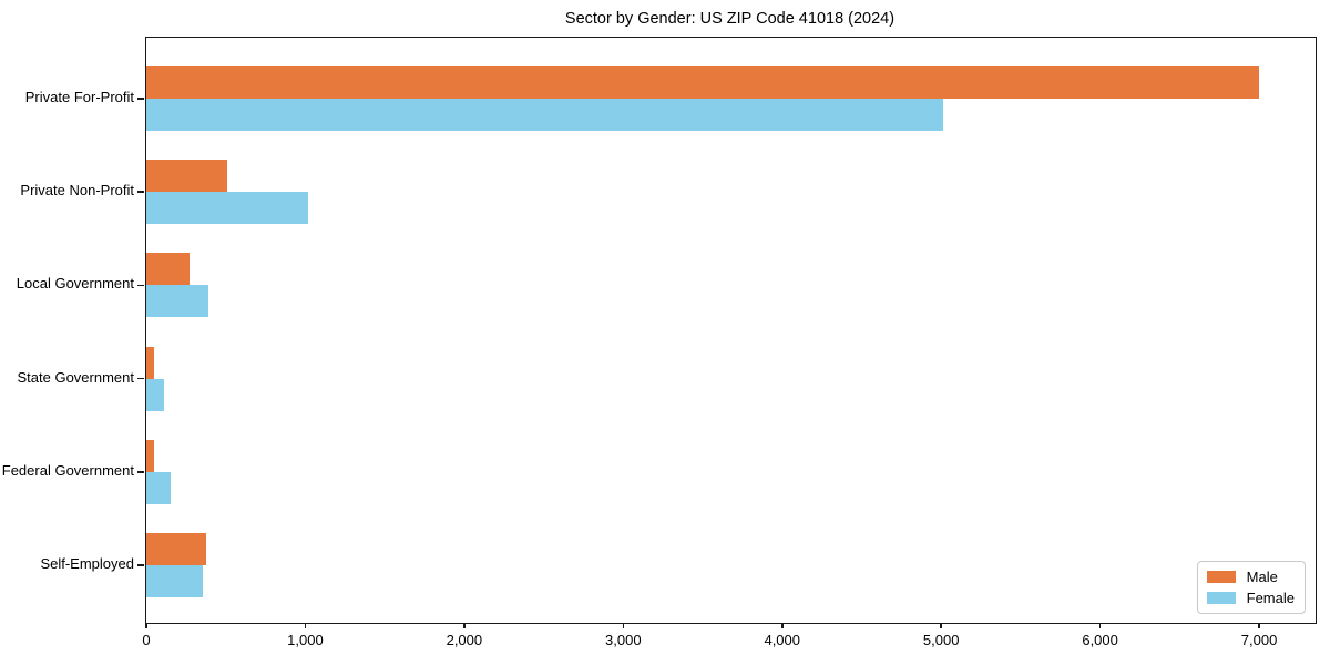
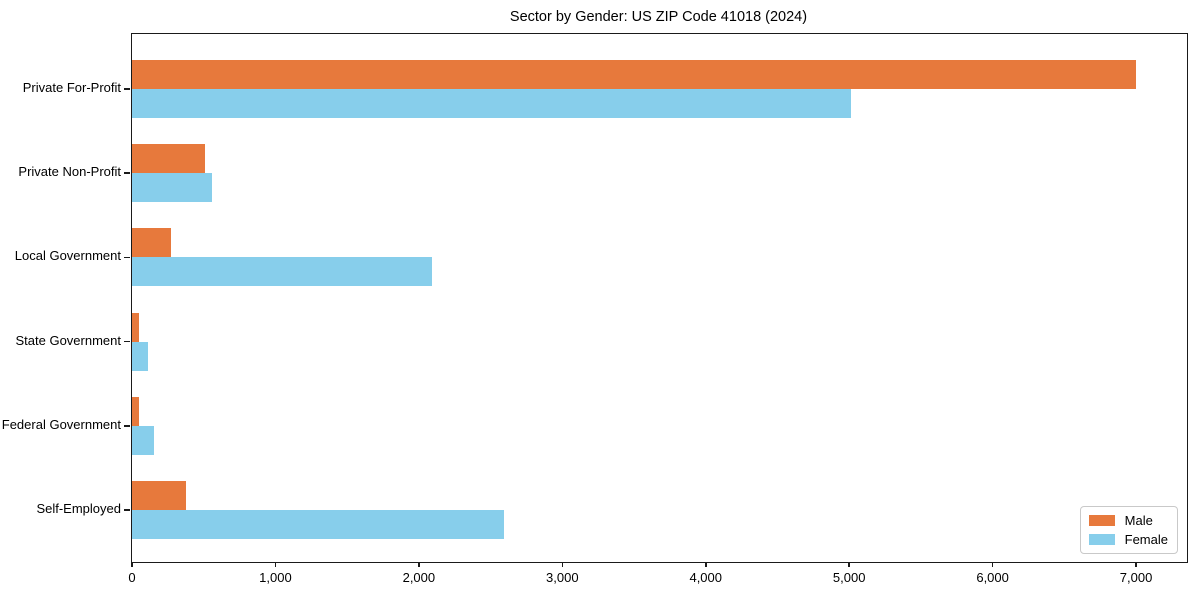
Female/Private Non-Profit: 1020 -> 560
Female/Local Government: 390 -> 2090
Female/Self-Employed: 360 -> 2590
